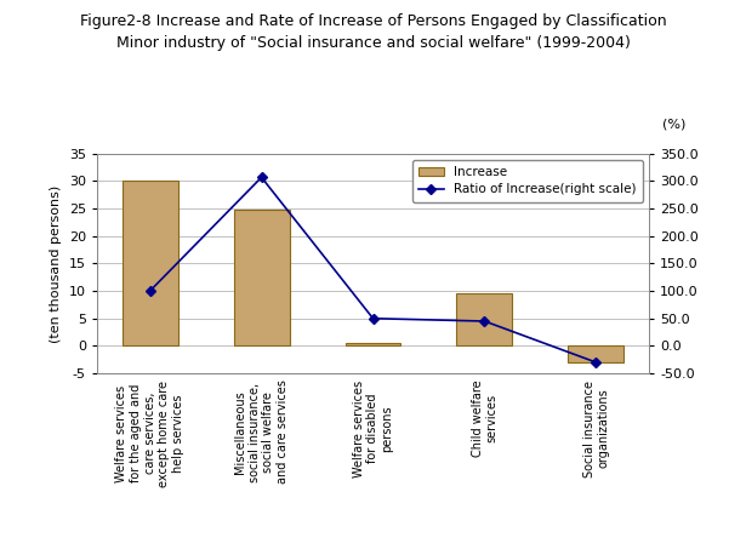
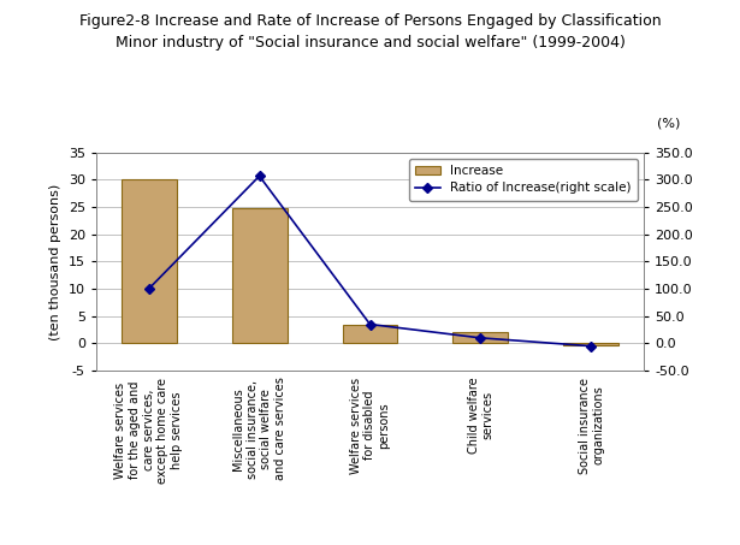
Increase/Welfare services for disabled persons: 0.5 -> 3.5
Ratio of Increase(right scale)/Welfare services for disabled persons: 50 -> 35
Increase/Child welfare services: 9.5 -> 2.0
Ratio of Increase(right scale)/Child welfare services: 45 -> 10
Increase/Social insurance organizations: -3.0 -> -0.3
Ratio of Increase(right scale)/Social insurance organizations: -30 -> -5
